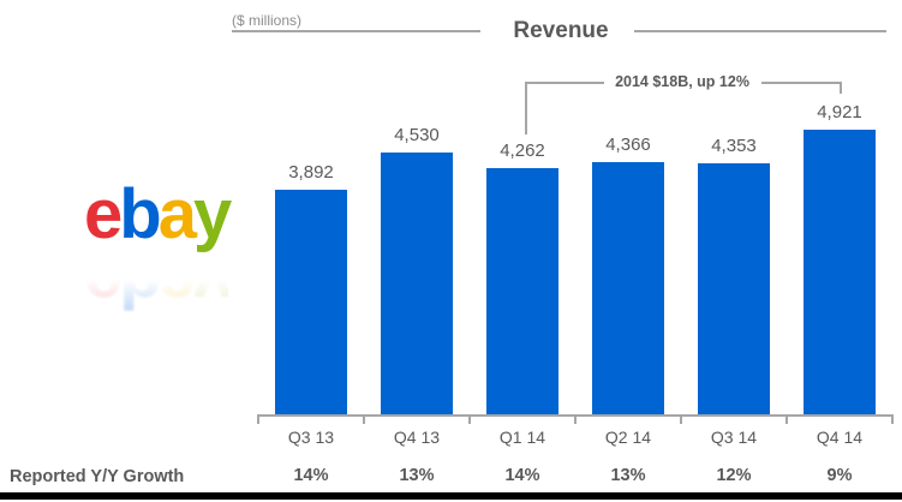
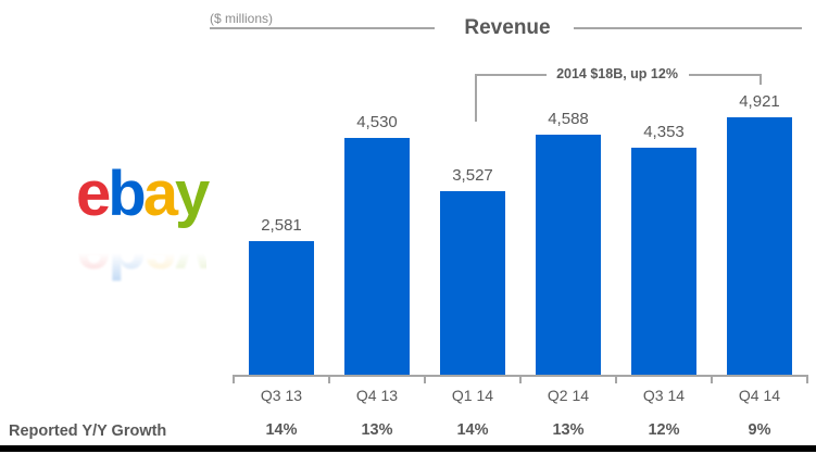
Q3 13: 3,892 -> 2,581
Q1 14: 4,262 -> 3,527
Q2 14: 4,366 -> 4,588
